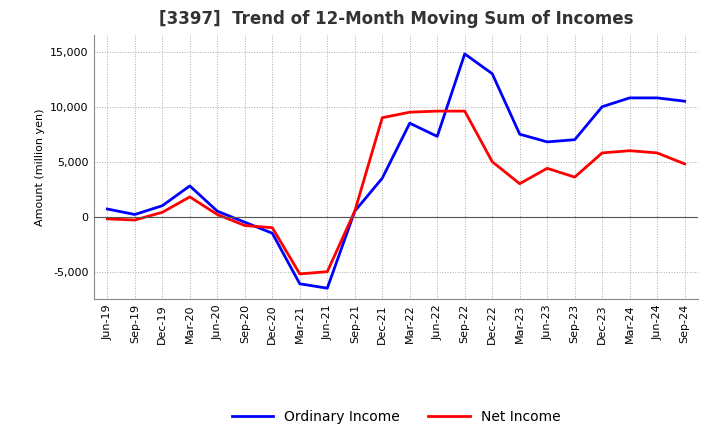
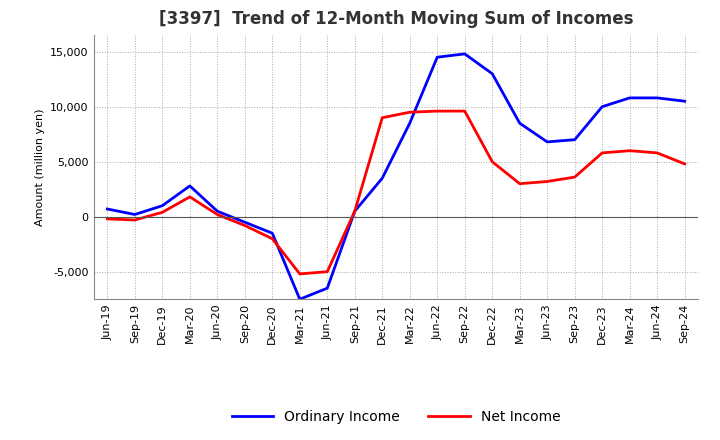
Net Income/Dec-20: -1,000 -> -2,000
Ordinary Income/Mar-21: -6,100 -> -7,500
Ordinary Income/Jun-22: 7,300 -> 14,500
Ordinary Income/Mar-23: 7,500 -> 8,500
Net Income/Jun-23: 4,400 -> 3,200
